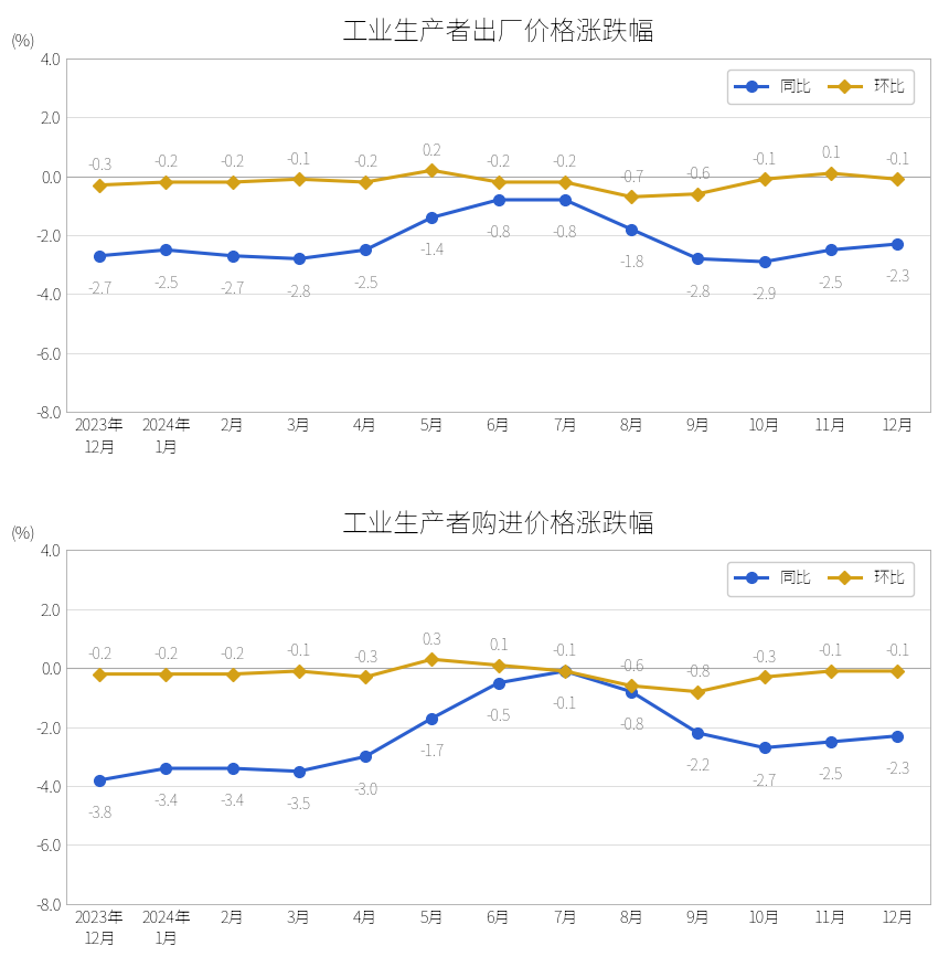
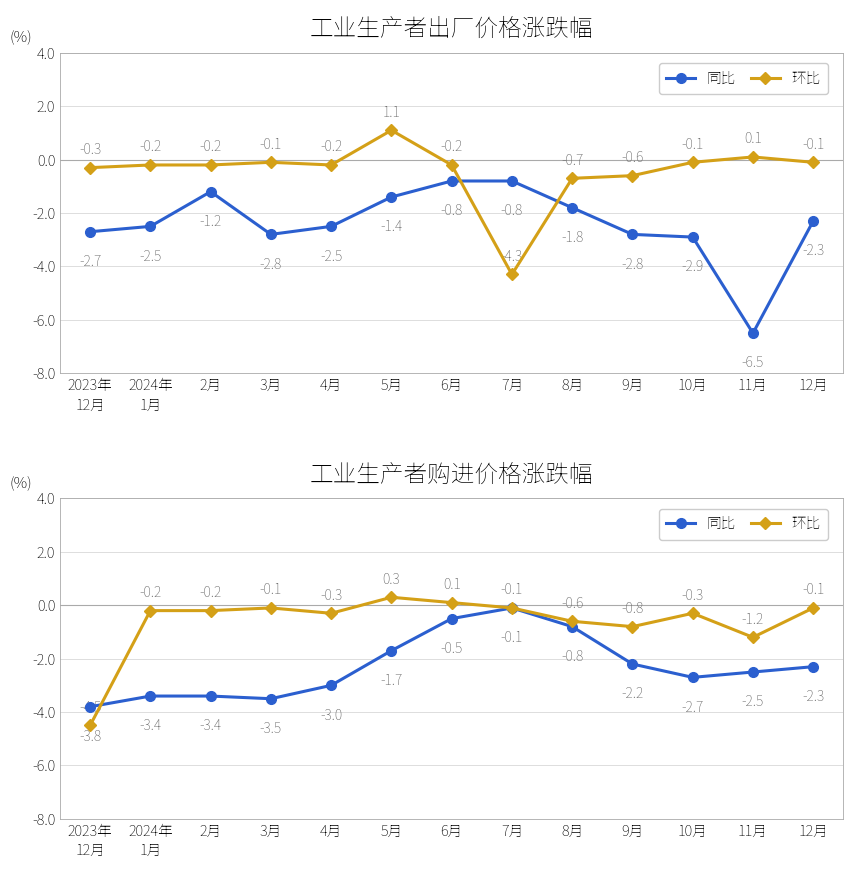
工业生产者出厂价格涨跌幅/同比/2月: -2.7 -> -1.2
工业生产者出厂价格涨跌幅/环比/5月: 0.2 -> 1.1
工业生产者出厂价格涨跌幅/环比/7月: -0.2 -> -4.3
工业生产者出厂价格涨跌幅/同比/11月: -2.5 -> -6.5
工业生产者购进价格涨跌幅/环比/2023年 12月: -0.2 -> -4.5
工业生产者购进价格涨跌幅/环比/11月: -0.1 -> -1.2
